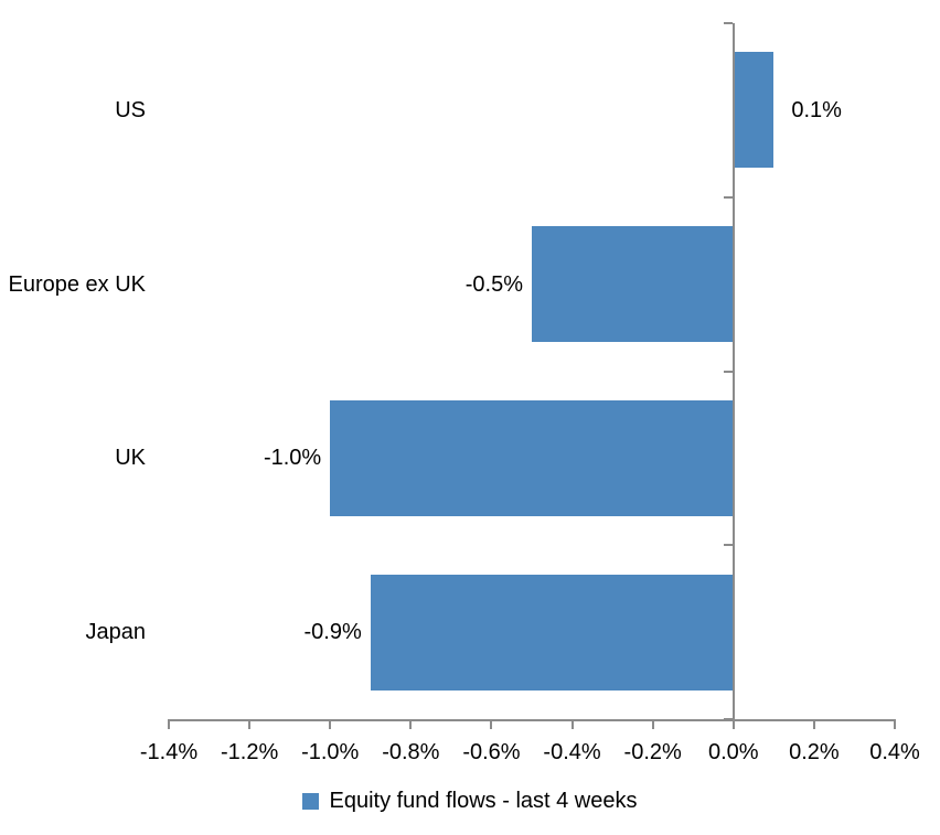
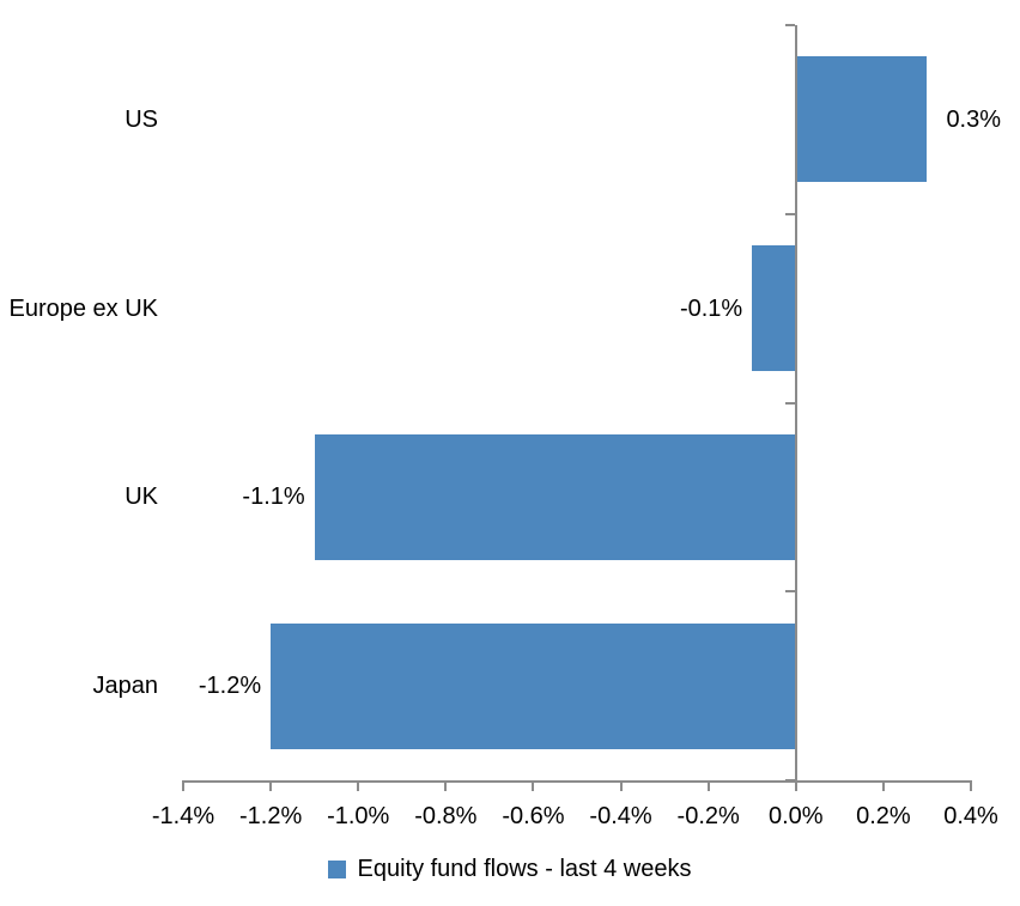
US: 0.1% -> 0.3%
Europe ex UK: -0.5% -> -0.1%
UK: -1.0% -> -1.1%
Japan: -0.9% -> -1.2%
